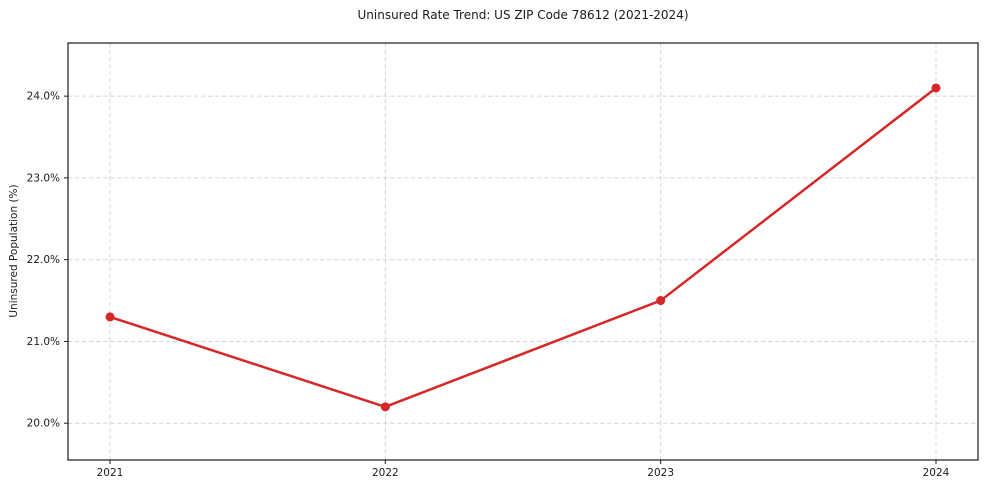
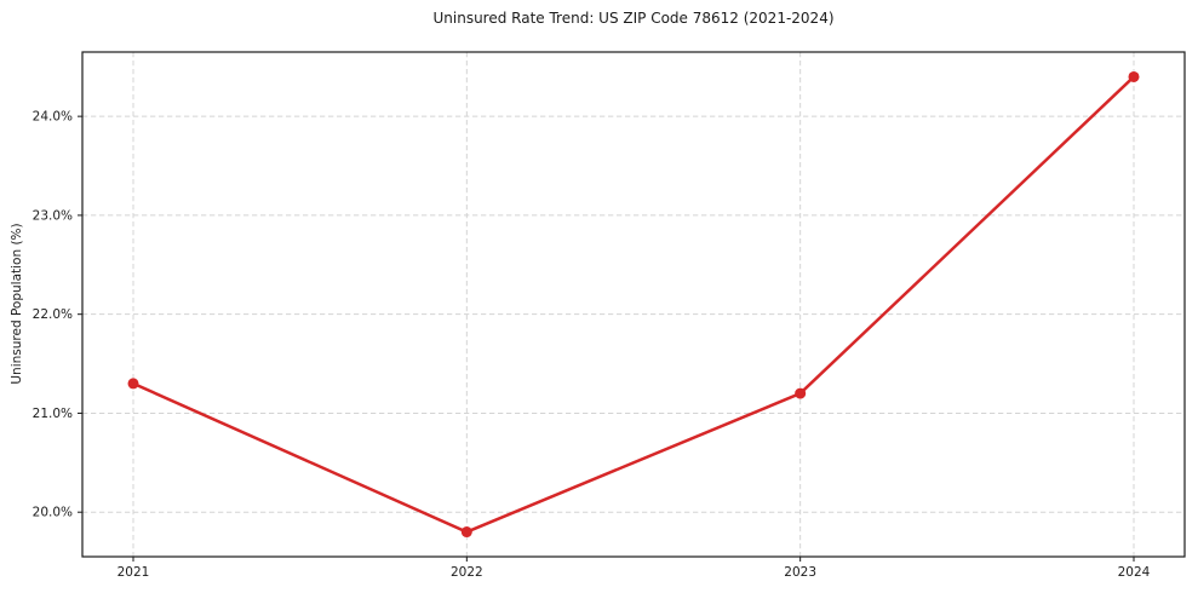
2022: 20.2% -> 19.8%
2023: 21.5% -> 21.2%
2024: 24.1% -> 24.4%
